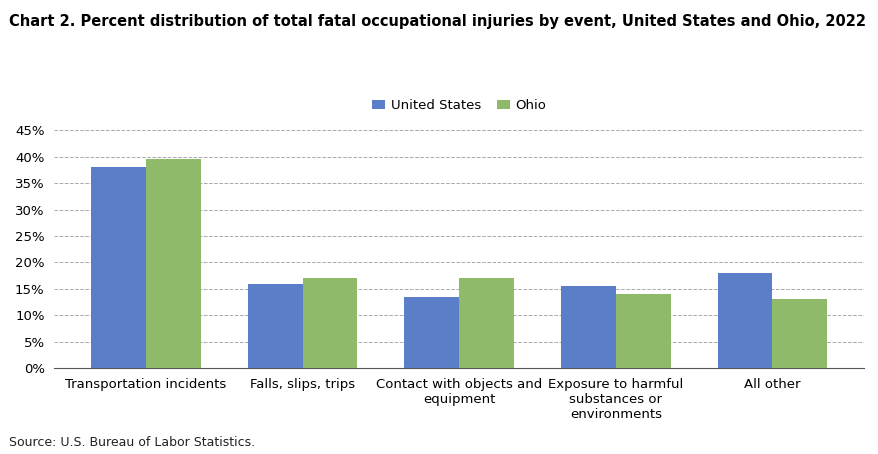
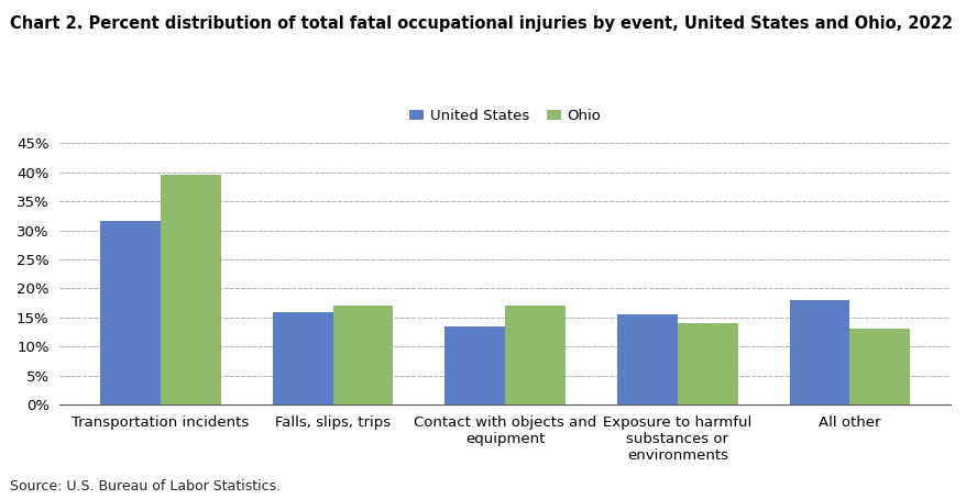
United States/Transportation incidents: 38.0% -> 31.6%
